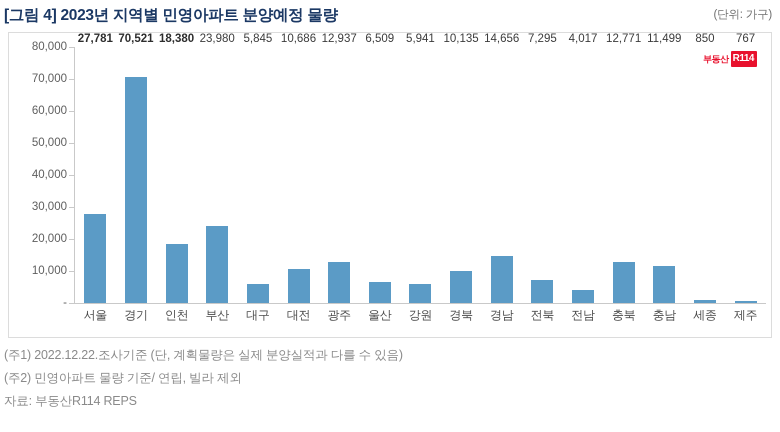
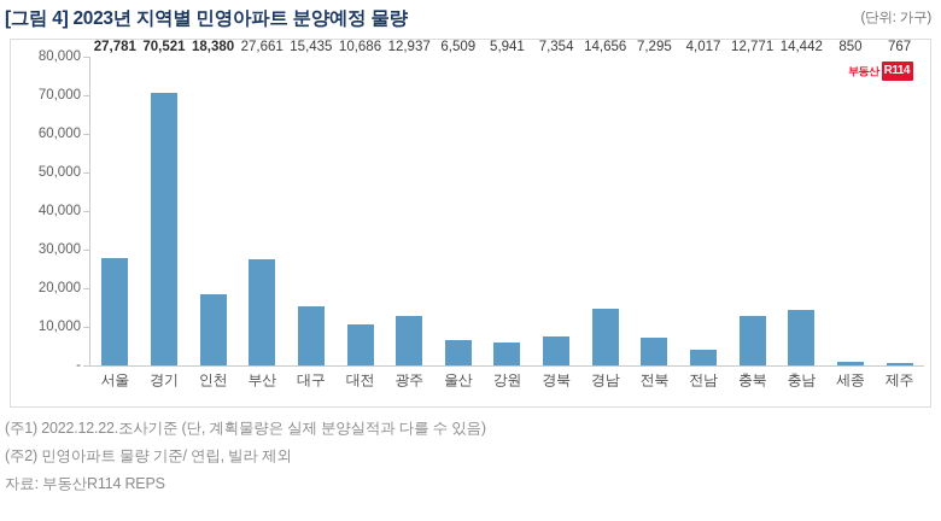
부산: 23,980 -> 27,661
대구: 5,845 -> 15,435
경북: 10,135 -> 7,354
충남: 11,499 -> 14,442
